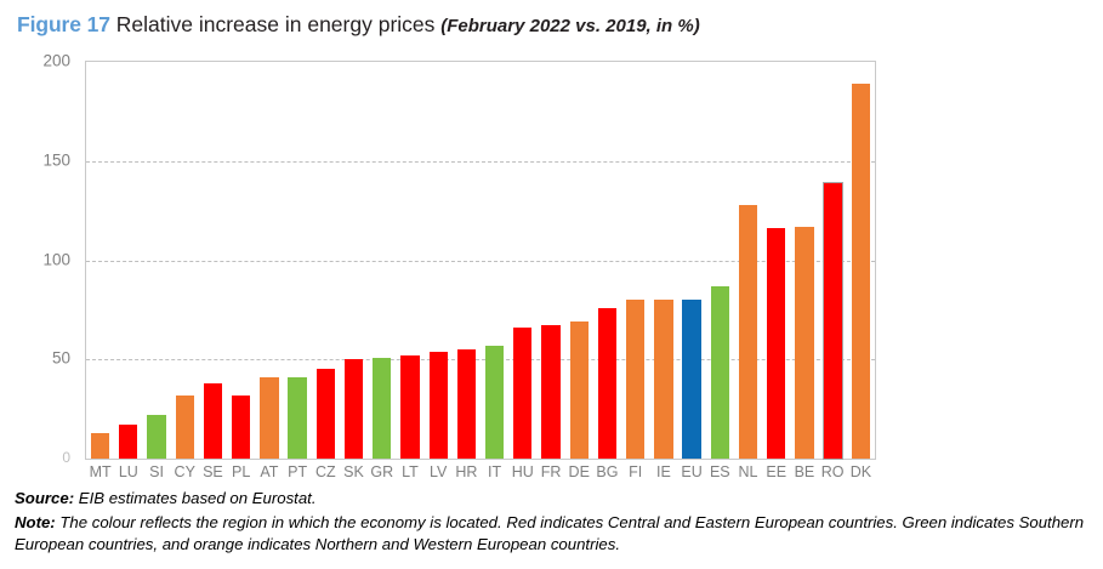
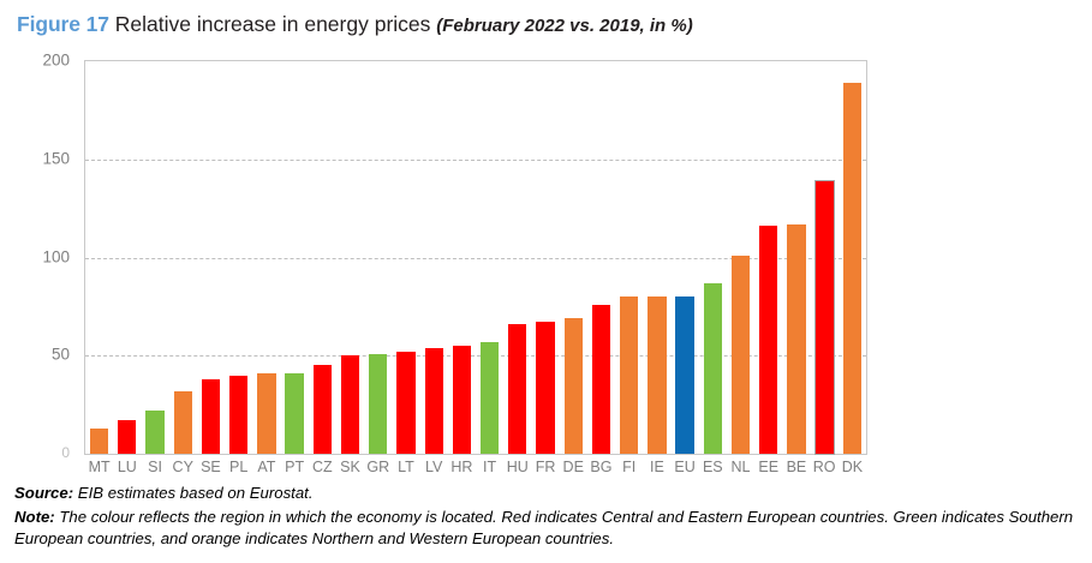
PL: 32 -> 40
NL: 128 -> 101
